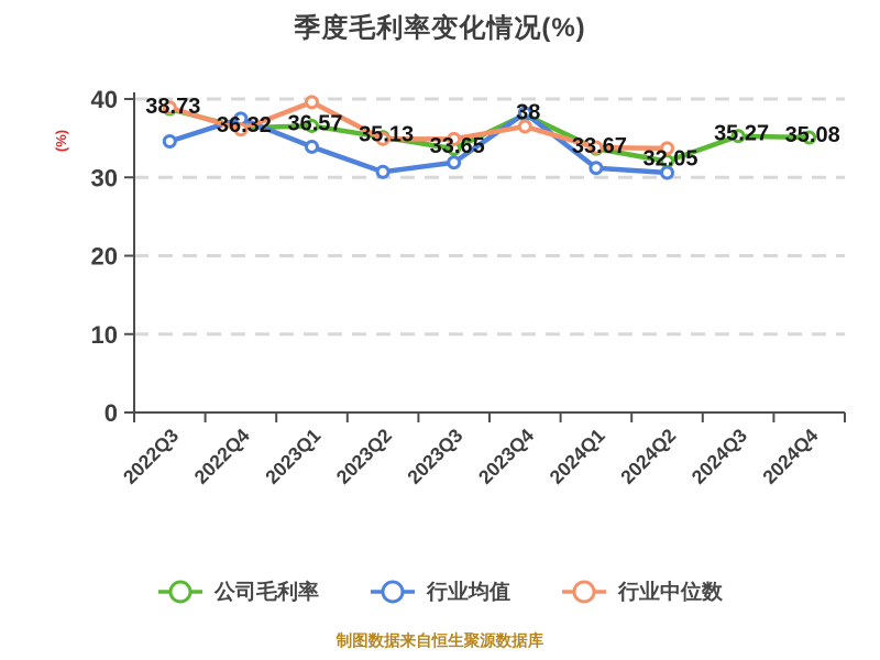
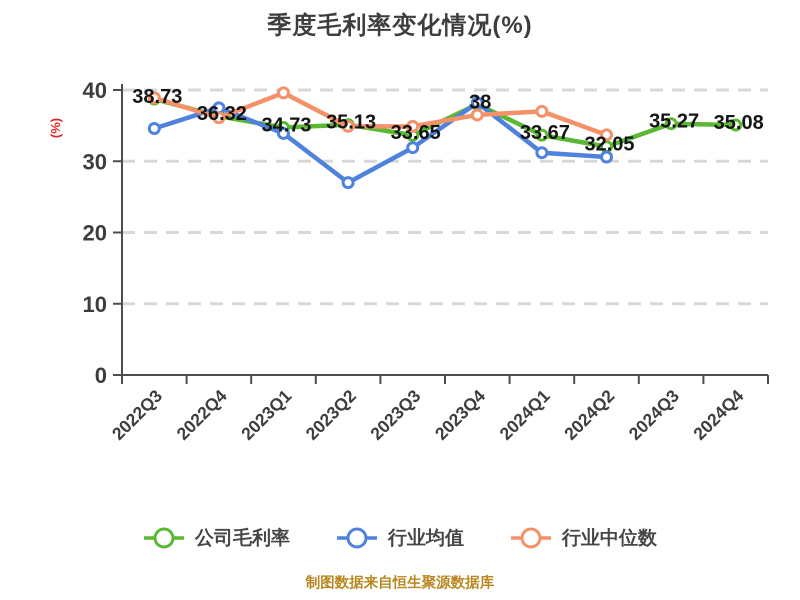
公司毛利率/2023Q1: 36.57 -> 34.73
行业均值/2023Q2: 31 -> 27
行业中位数/2024Q1: 34 -> 37
